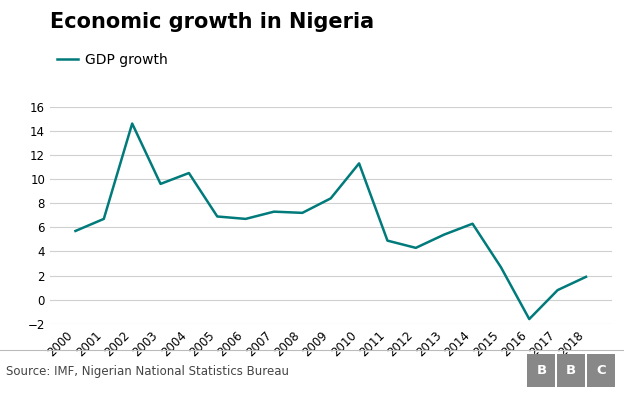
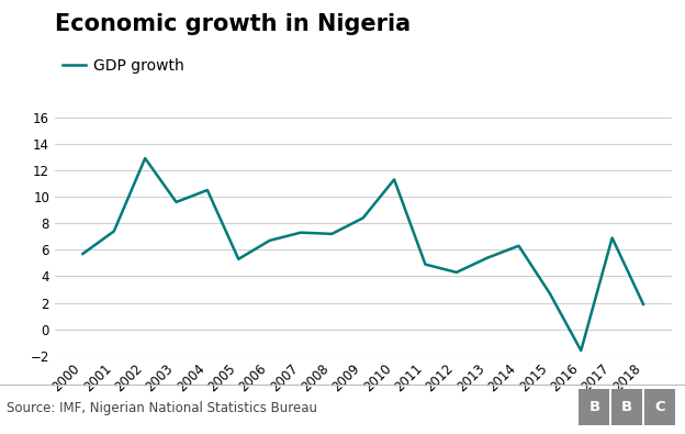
2001: 6.7 -> 7.4
2002: 14.6 -> 12.9
2005: 6.9 -> 5.3
2017: 0.8 -> 6.9
